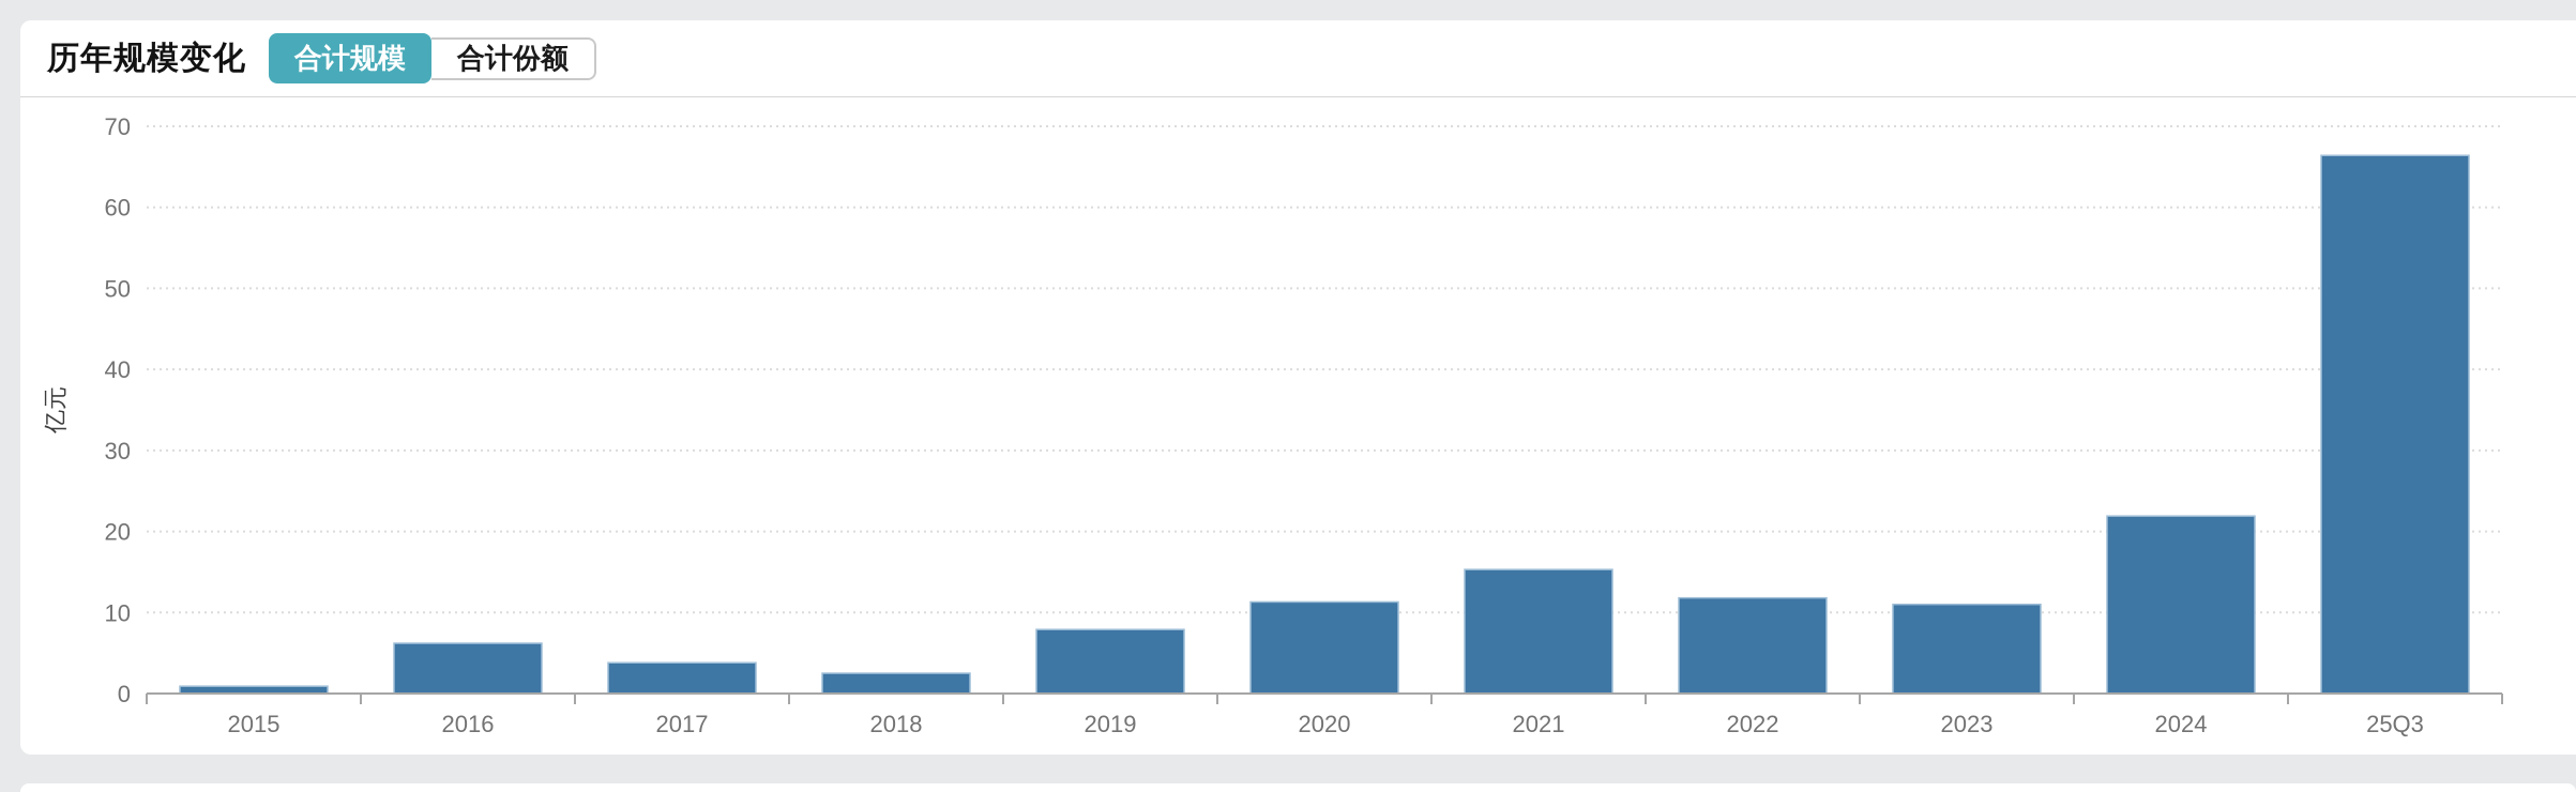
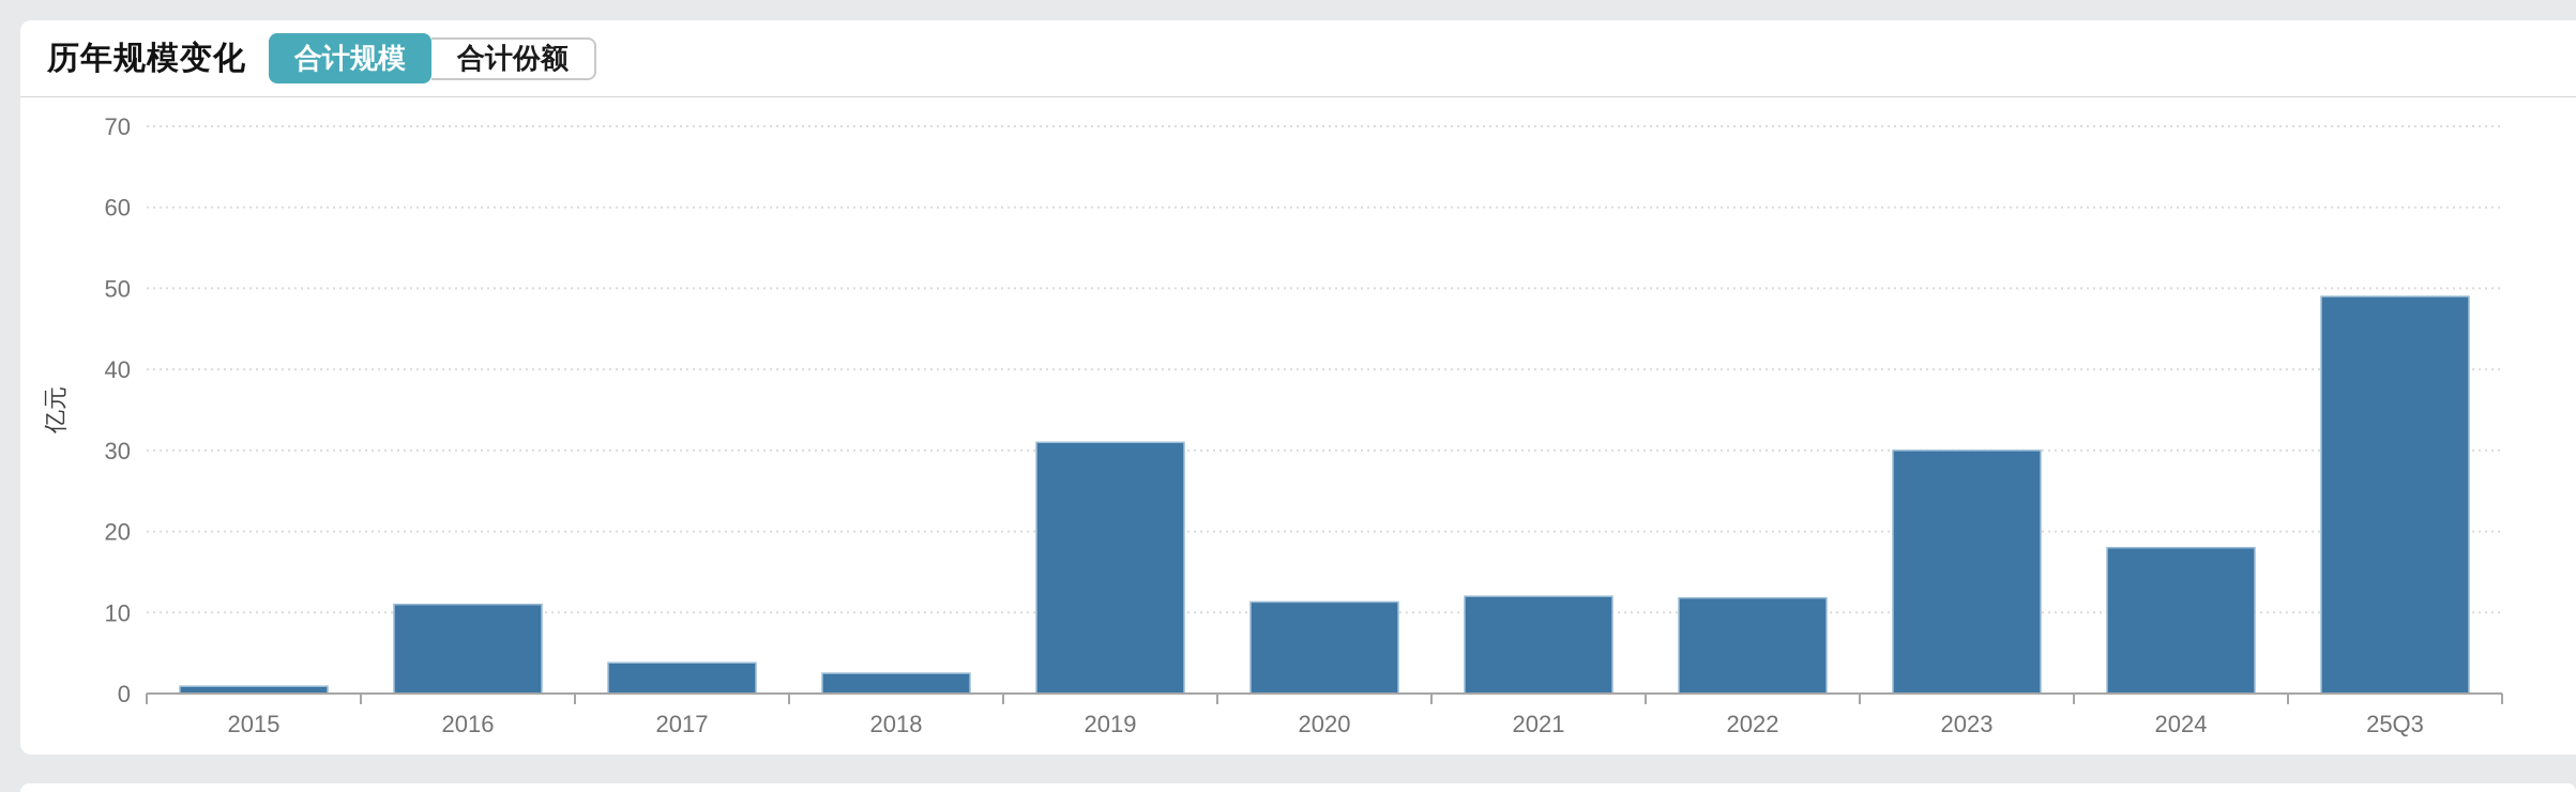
2016: 6 -> 11
2019: 8 -> 31
2021: 15 -> 12
2023: 11 -> 30
2024: 22 -> 18
25Q3: 66 -> 49
